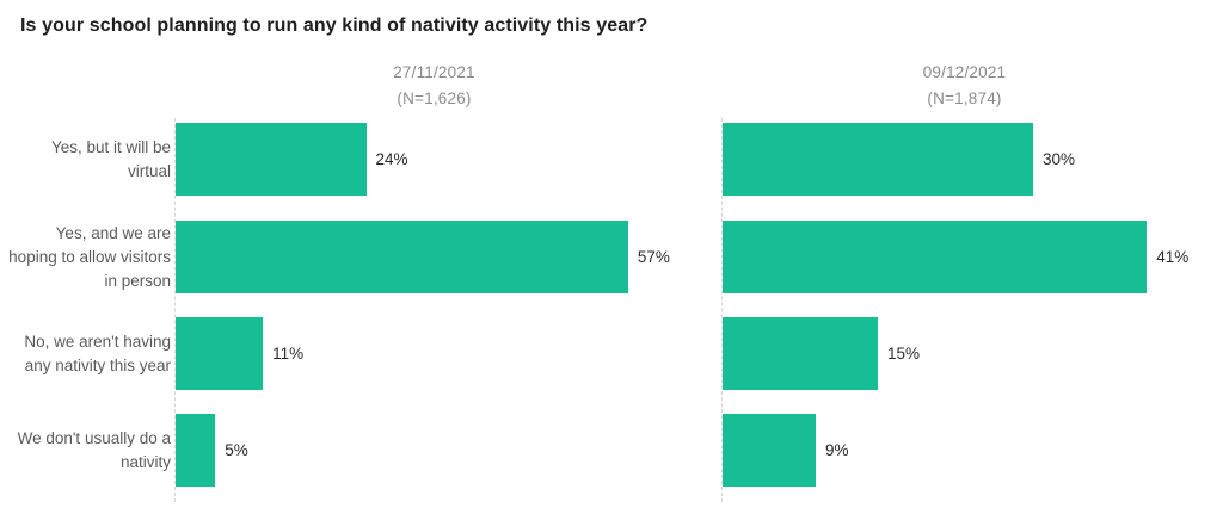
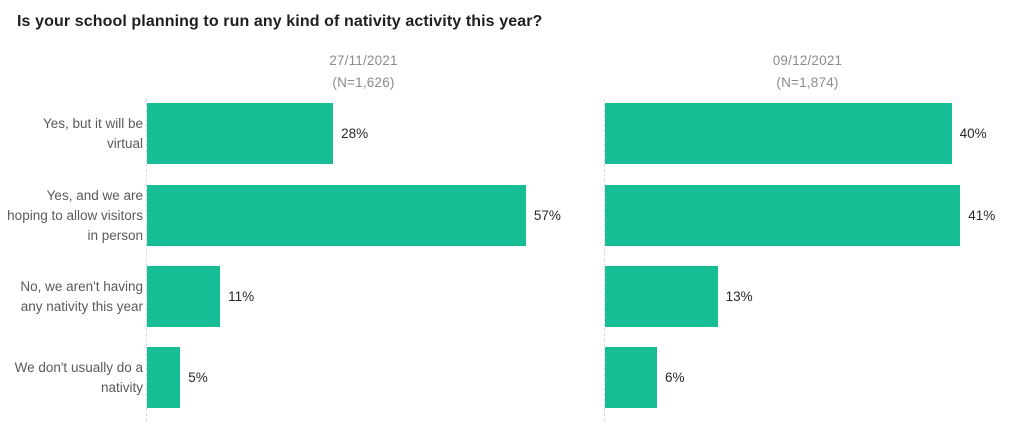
27/11/2021/Yes, but it will be virtual: 24% -> 28%
09/12/2021/Yes, but it will be virtual: 30% -> 40%
09/12/2021/No, we aren't having any nativity this year: 15% -> 13%
09/12/2021/We don't usually do a nativity: 9% -> 6%
